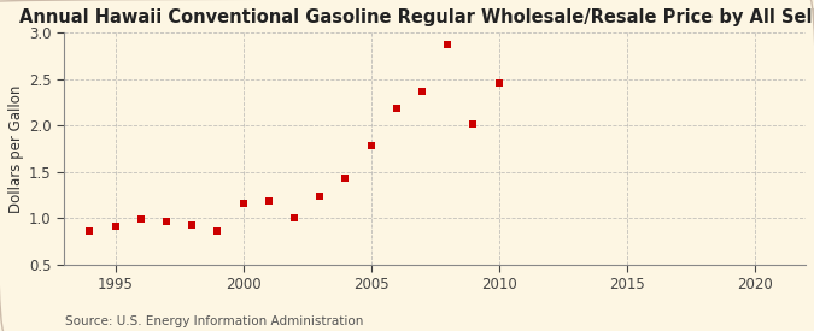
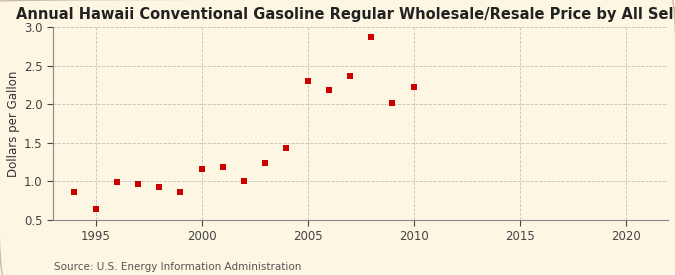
1995: 0.92 -> 0.64
2005: 1.79 -> 2.30
2010: 2.46 -> 2.22
